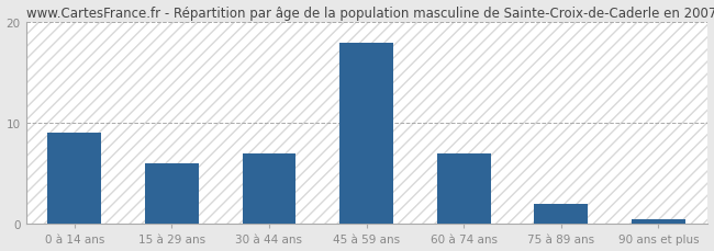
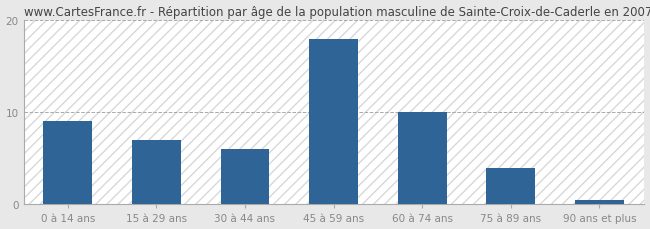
15 à 29 ans: 6.0 -> 7.0
30 à 44 ans: 7.0 -> 6.0
60 à 74 ans: 7.0 -> 10.0
75 à 89 ans: 2.0 -> 4.0
